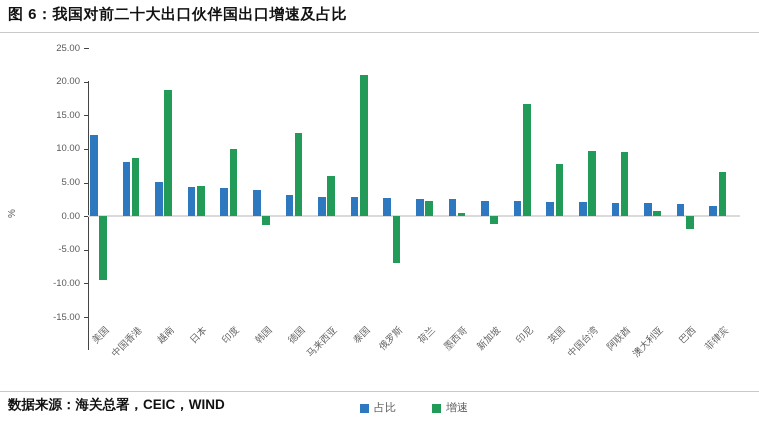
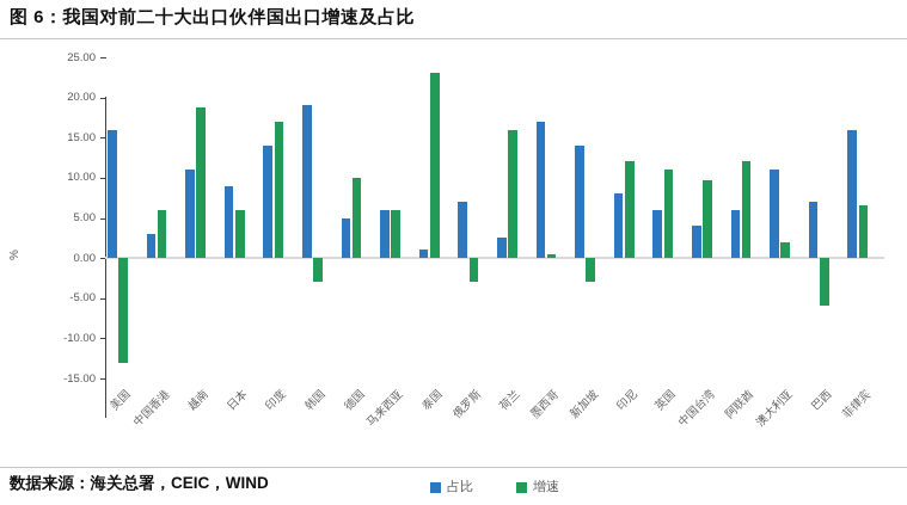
占比/美国: 12 -> 16
增速/美国: -10 -> -13
占比/中国香港: 8 -> 3
增速/中国香港: 9 -> 6
占比/越南: 5 -> 11
占比/日本: 4 -> 9
增速/日本: 4 -> 6
占比/印度: 4 -> 14
增速/印度: 10 -> 17
占比/韩国: 4 -> 19
增速/韩国: -1 -> -3
占比/德国: 3 -> 5
增速/德国: 12 -> 10
占比/马来西亚: 3 -> 6
占比/泰国: 3 -> 1
增速/泰国: 21 -> 23
占比/俄罗斯: 3 -> 7
增速/俄罗斯: -7 -> -3
增速/荷兰: 2 -> 16
占比/墨西哥: 2 -> 17
占比/新加坡: 2 -> 14
增速/新加坡: -1 -> -3
占比/印尼: 2 -> 8
增速/印尼: 17 -> 12
占比/英国: 2 -> 6
增速/英国: 8 -> 11
占比/中国台湾: 2 -> 4
占比/阿联酋: 2 -> 6
增速/阿联酋: 10 -> 12
占比/澳大利亚: 2 -> 11
增速/澳大利亚: 1 -> 2
占比/巴西: 2 -> 7
增速/巴西: -2 -> -6
占比/菲律宾: 2 -> 16
